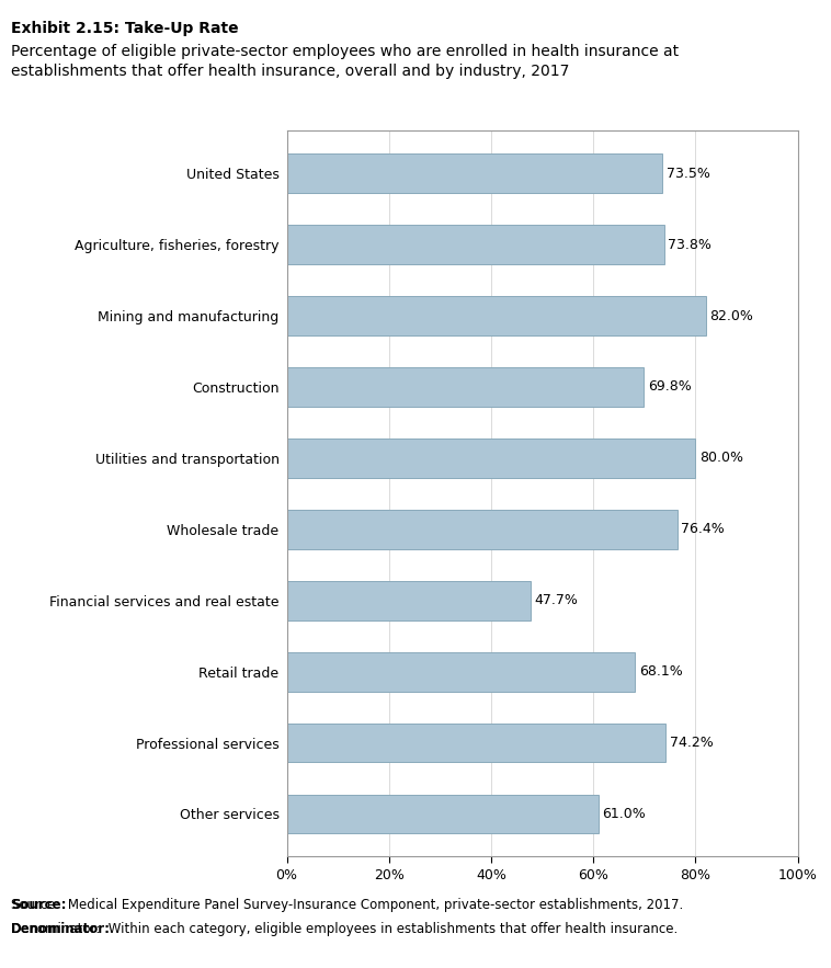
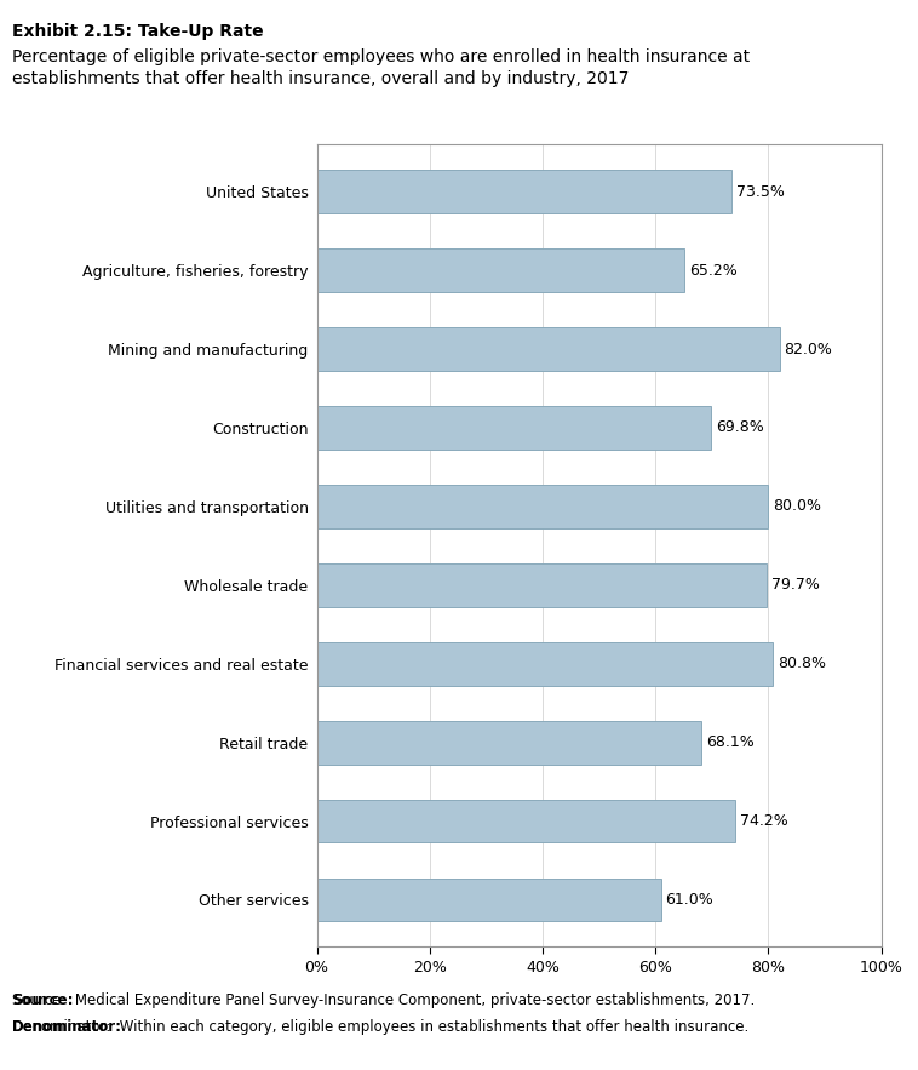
Agriculture, fisheries, forestry: 73.8% -> 65.2%
Wholesale trade: 76.4% -> 79.7%
Financial services and real estate: 47.7% -> 80.8%
